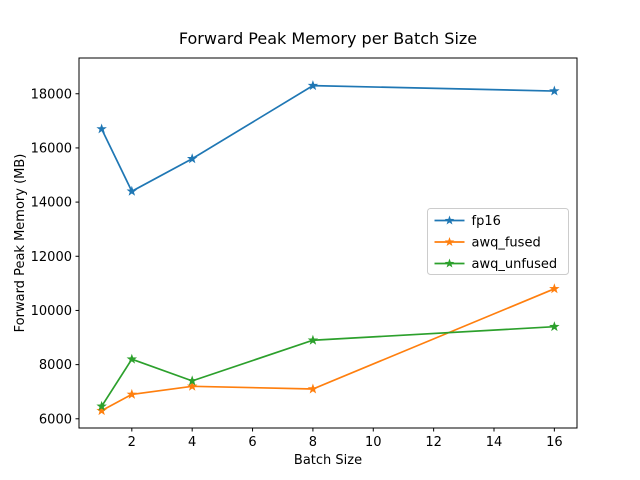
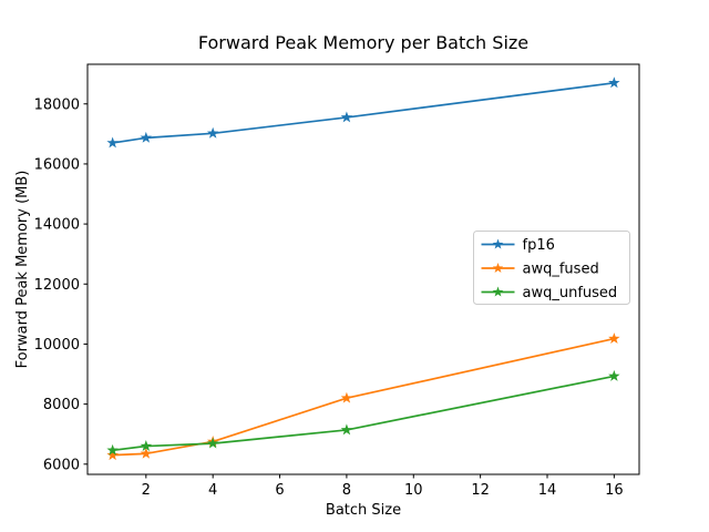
fp16/2: 14400 -> 16900
awq_fused/2: 6900 -> 6400
awq_unfused/2: 8200 -> 6600
fp16/4: 15600 -> 17000
awq_fused/4: 7200 -> 6800
awq_unfused/4: 7400 -> 6700
fp16/8: 18300 -> 17600
awq_fused/8: 7100 -> 8200
awq_unfused/8: 8900 -> 7100
fp16/16: 18100 -> 18700
awq_fused/16: 10800 -> 10200
awq_unfused/16: 9400 -> 8900
